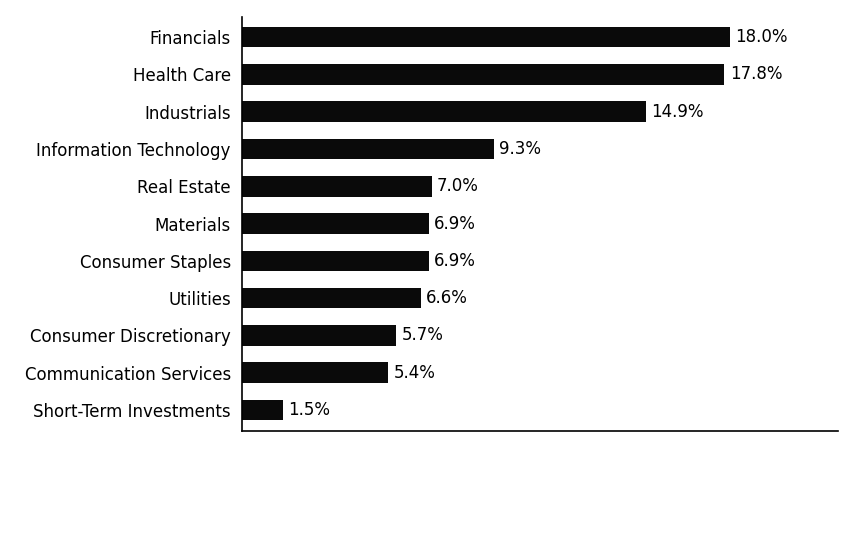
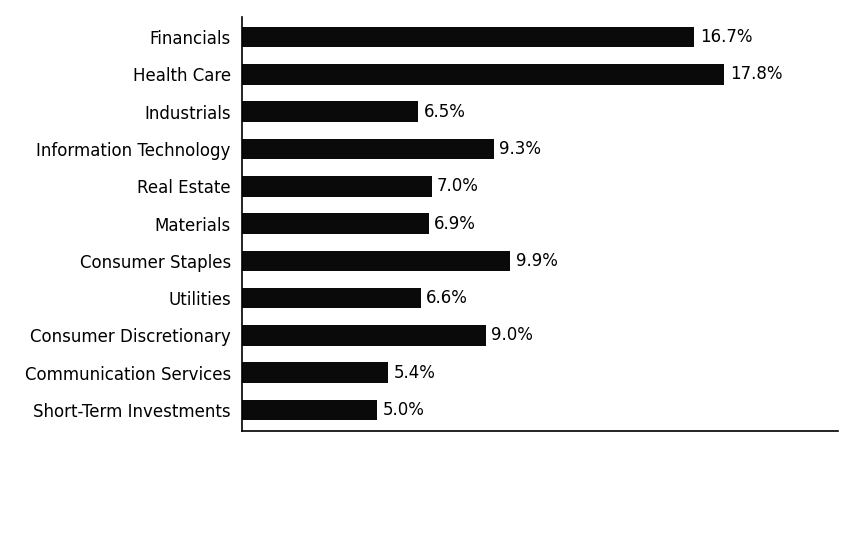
Financials: 18.0% -> 16.7%
Industrials: 14.9% -> 6.5%
Consumer Staples: 6.9% -> 9.9%
Consumer Discretionary: 5.7% -> 9.0%
Short-Term Investments: 1.5% -> 5.0%
